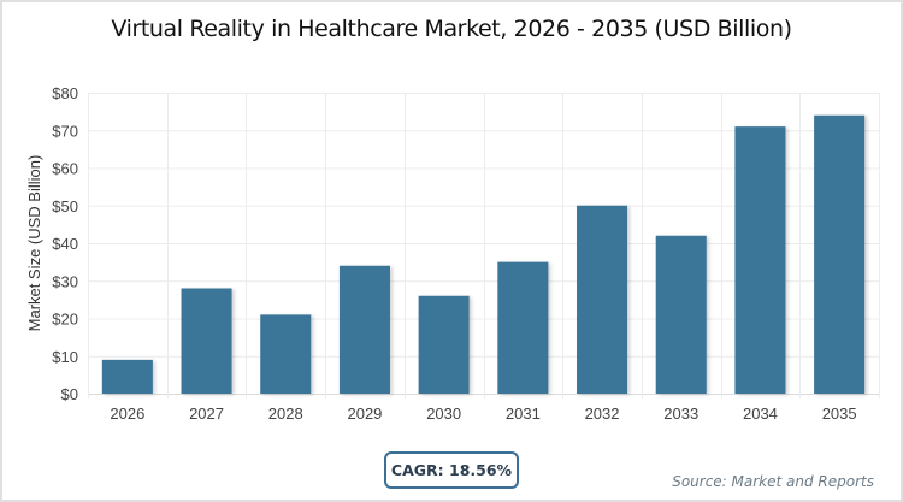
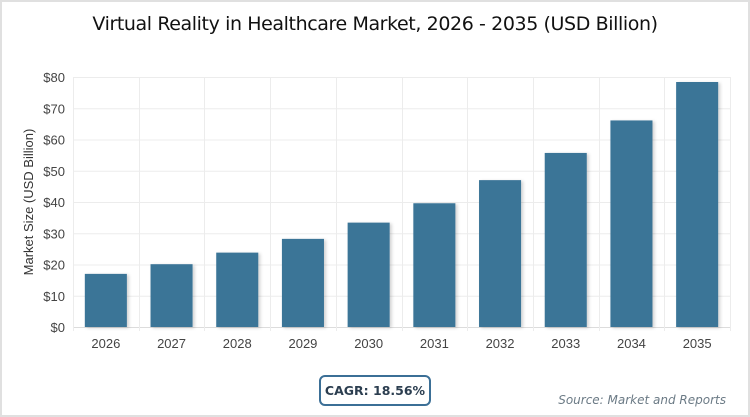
2026: $9 -> $17
2027: $28 -> $20
2028: $21 -> $24
2029: $34 -> $28
2030: $26 -> $33
2031: $35 -> $40
2032: $50 -> $47
2033: $42 -> $56
2034: $71 -> $66
2035: $74 -> $78
